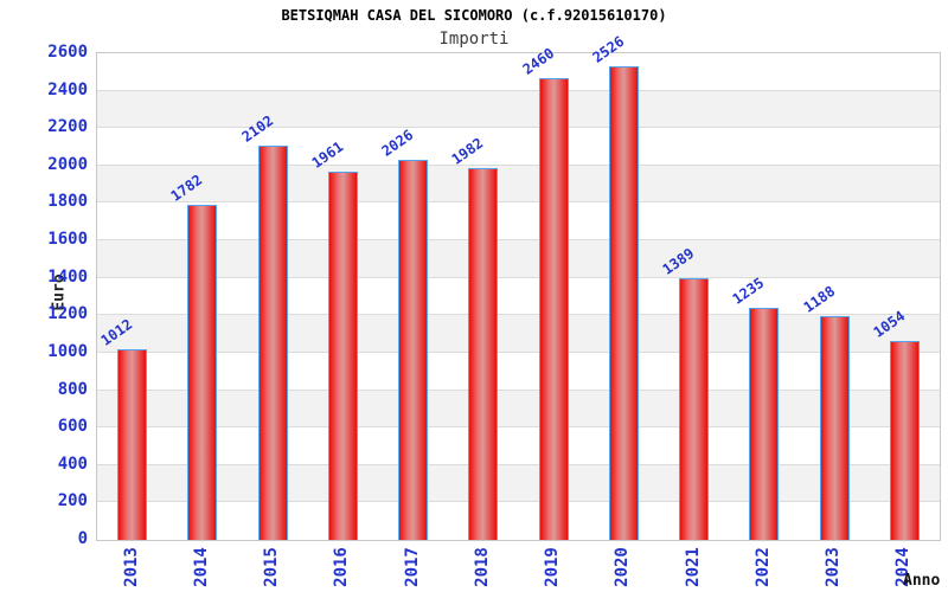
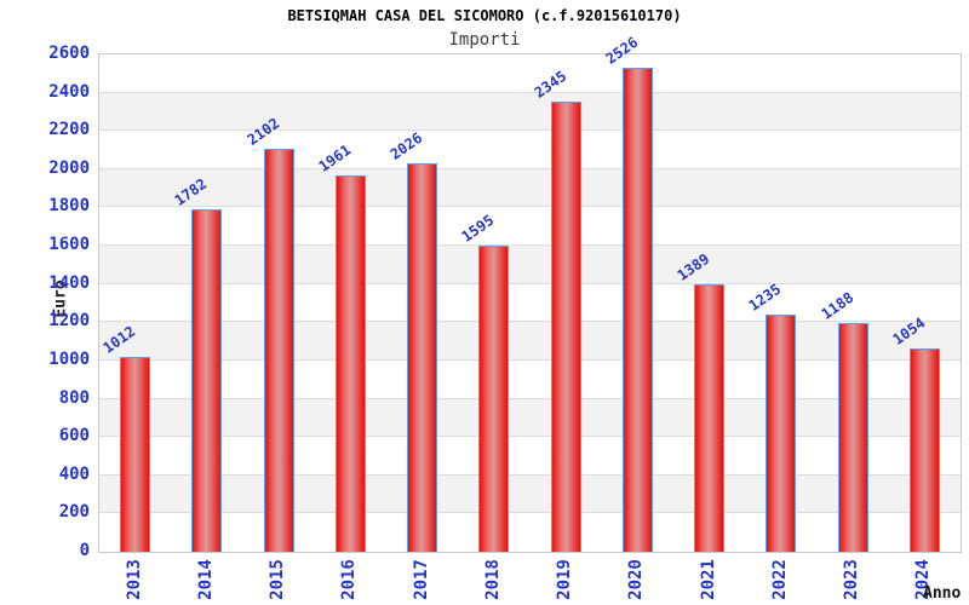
2018: 1982 -> 1595
2019: 2460 -> 2345
